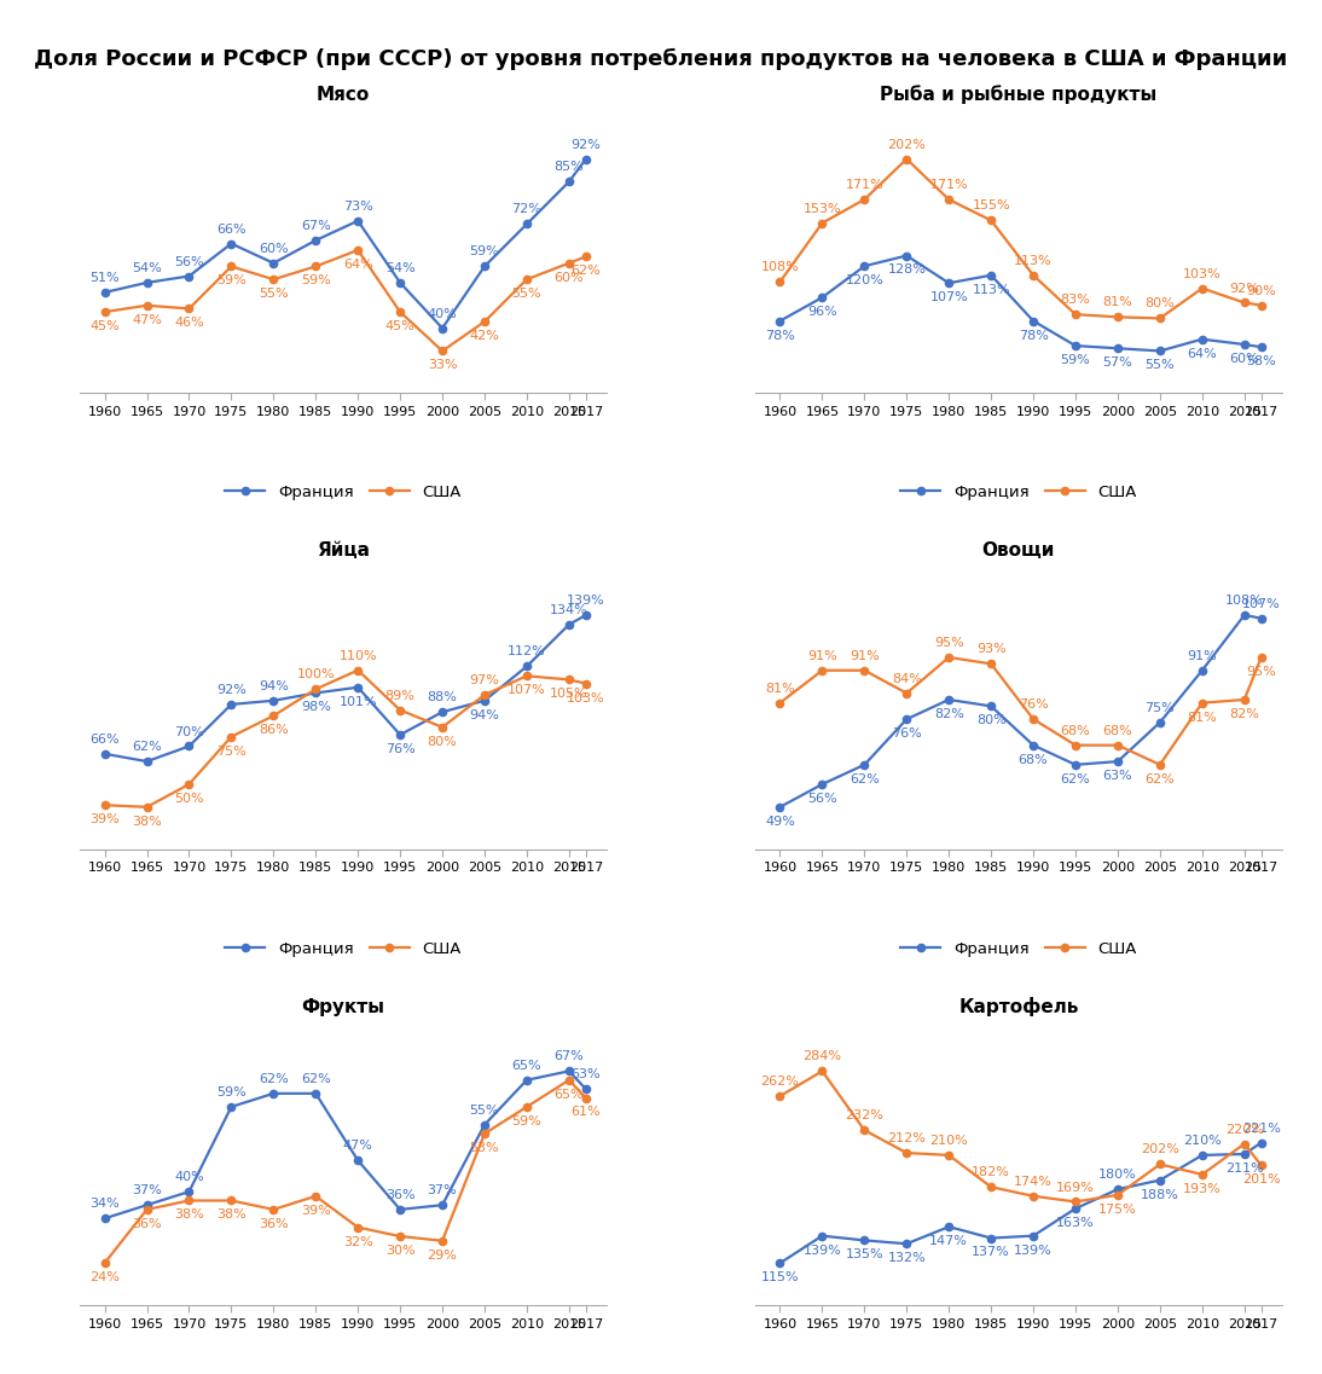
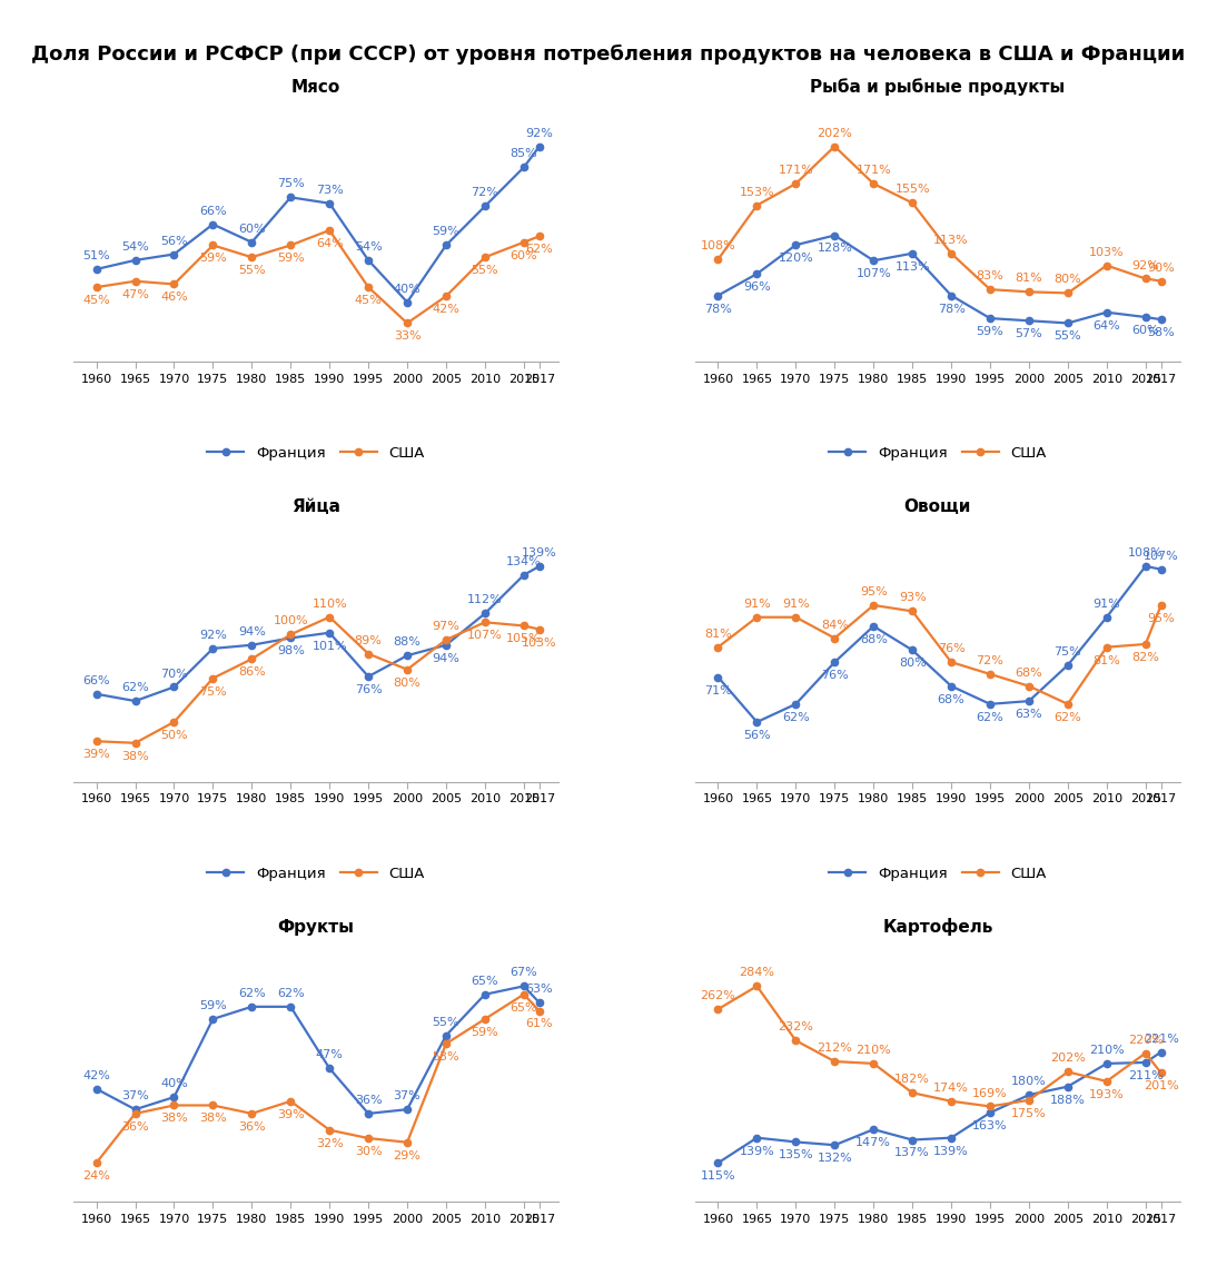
Мясо/Франция/1985: 67% -> 75%
Овощи/Франция/1960: 49% -> 71%
Овощи/Франция/1980: 82% -> 88%
Овощи/США/1995: 68% -> 72%
Фрукты/Франция/1960: 34% -> 42%
